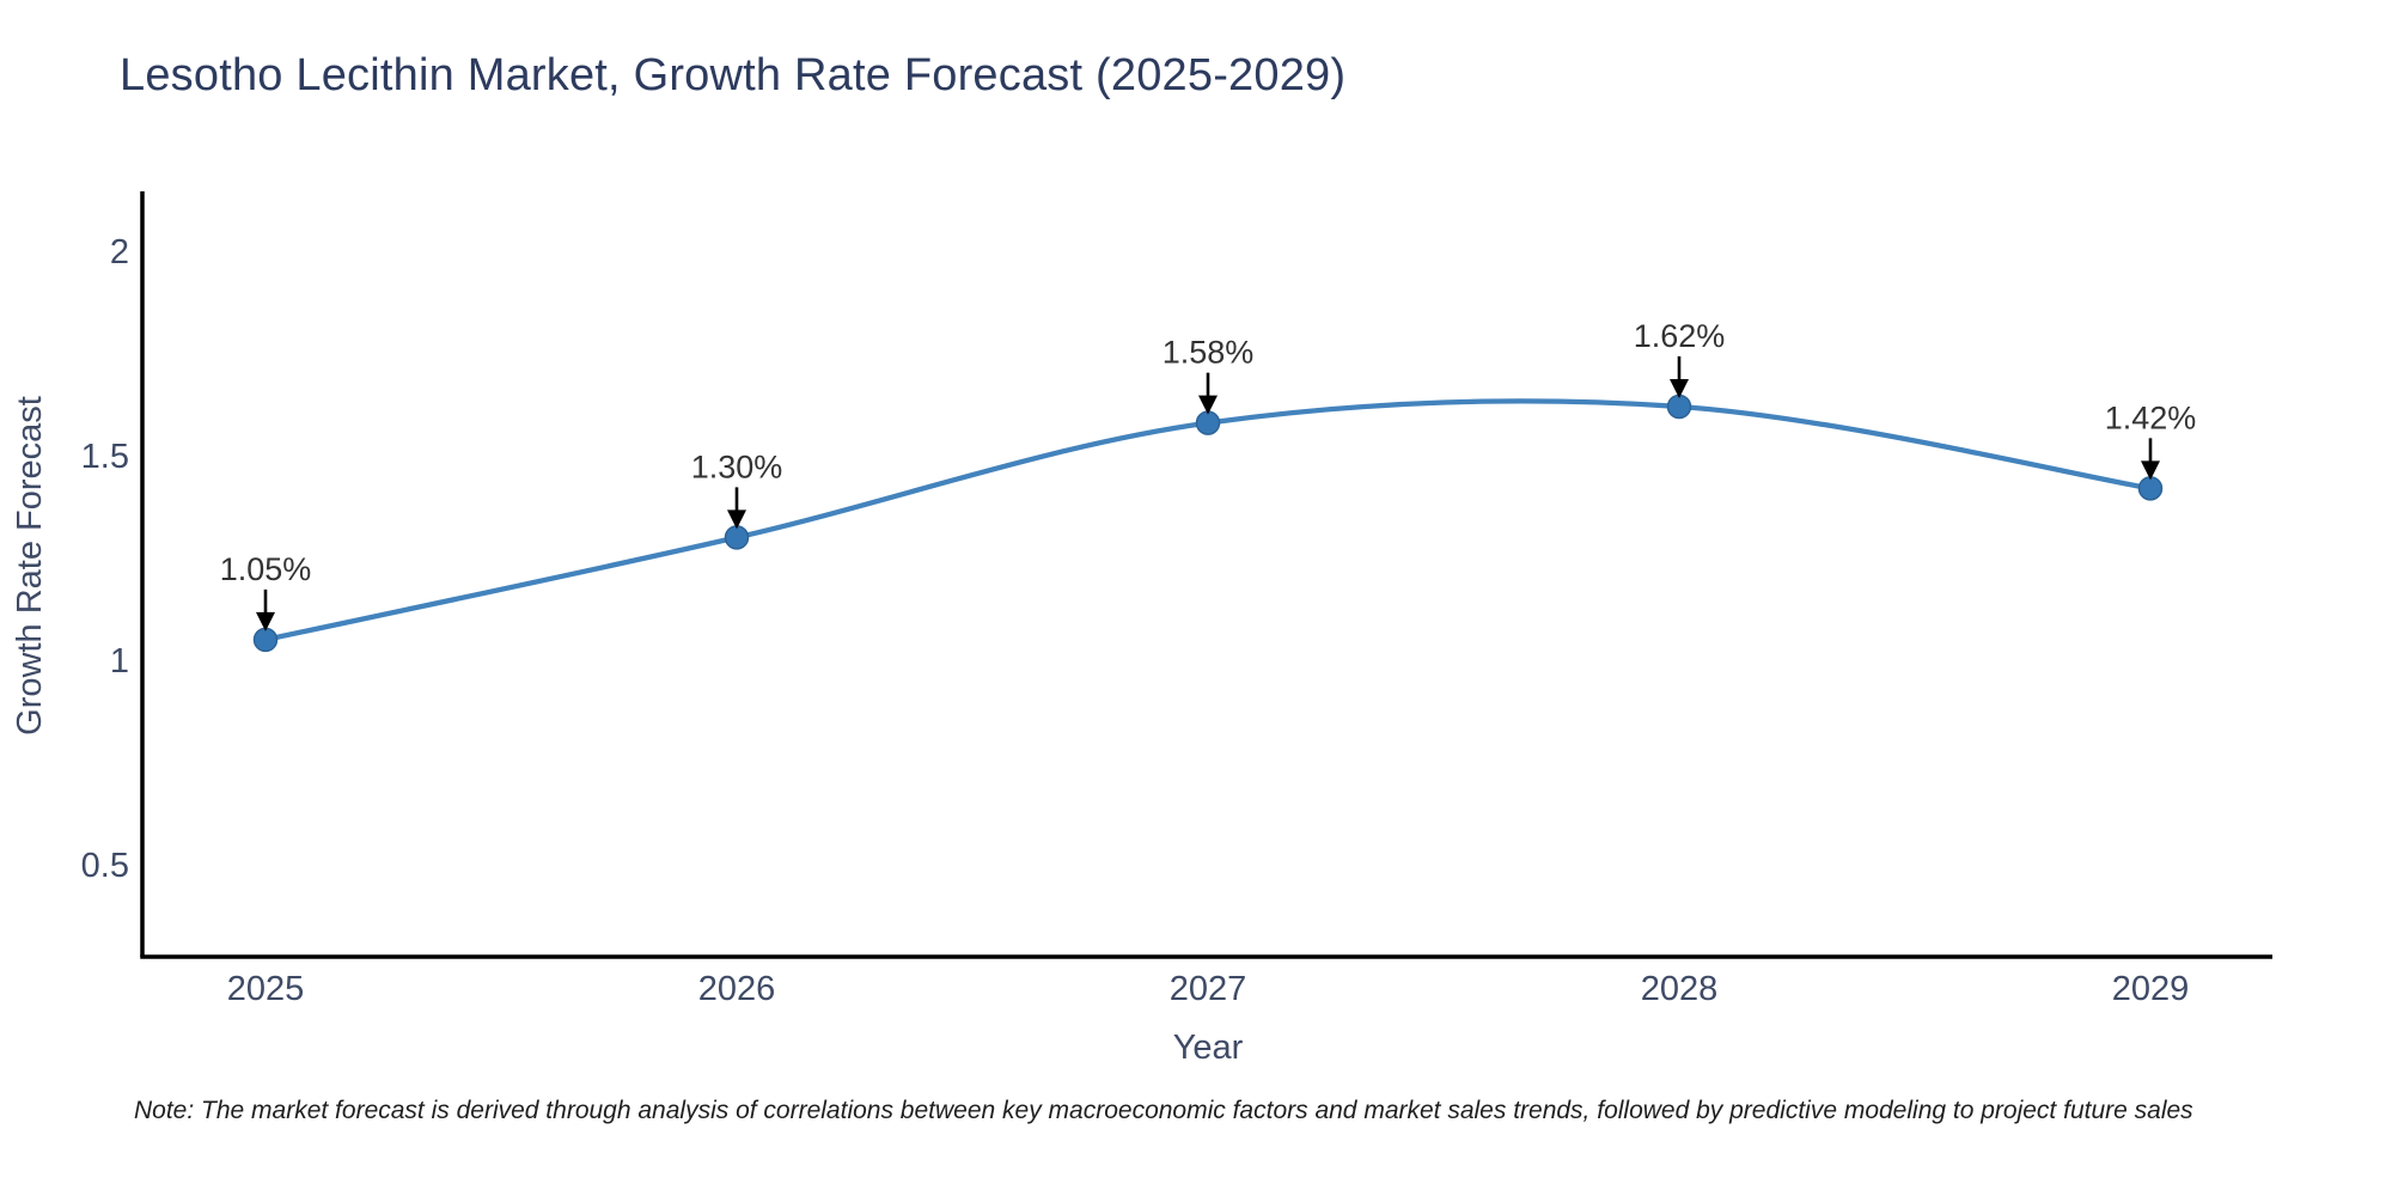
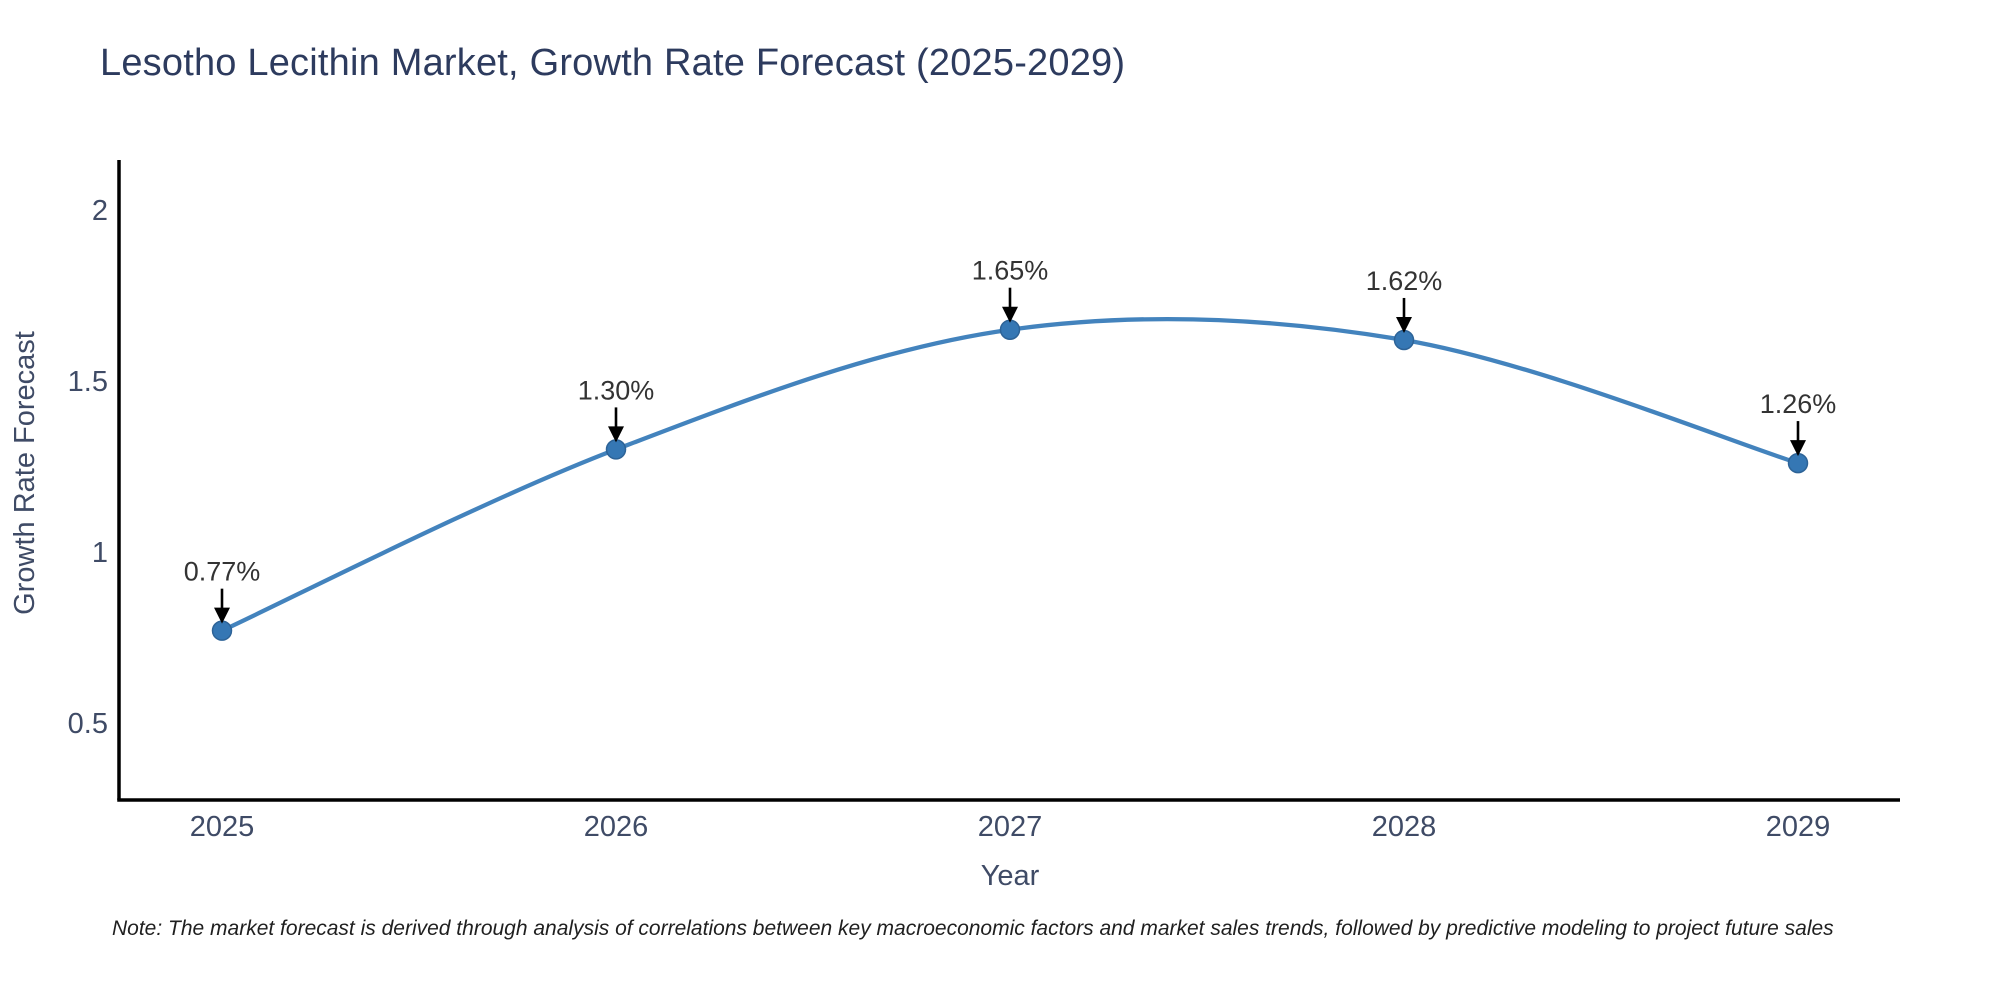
2025: 1.05% -> 0.77%
2027: 1.58% -> 1.65%
2029: 1.42% -> 1.26%
